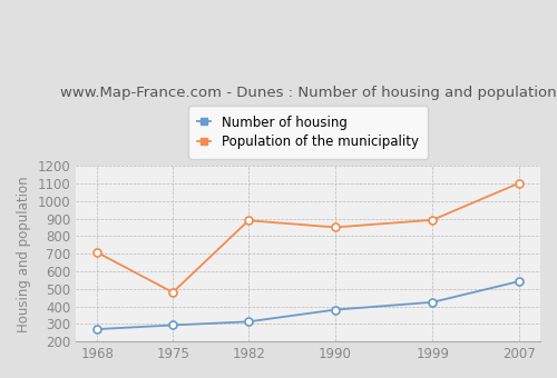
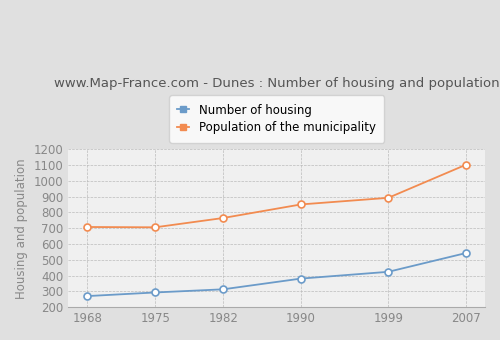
Population of the municipality/1975: 480 -> 710
Population of the municipality/1982: 890 -> 760
